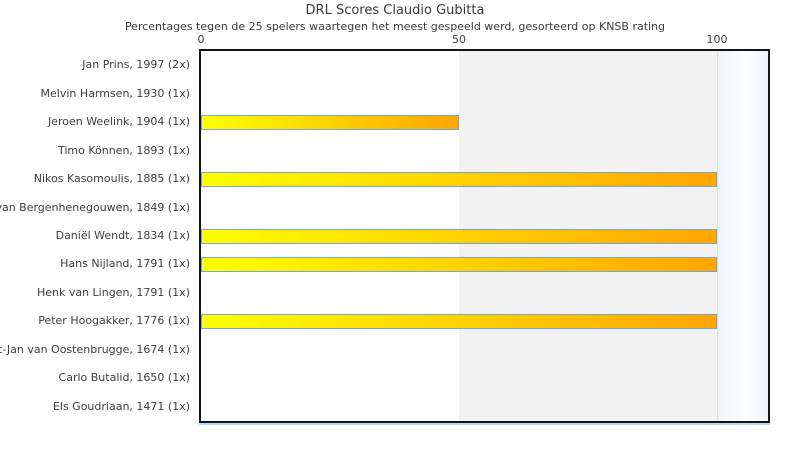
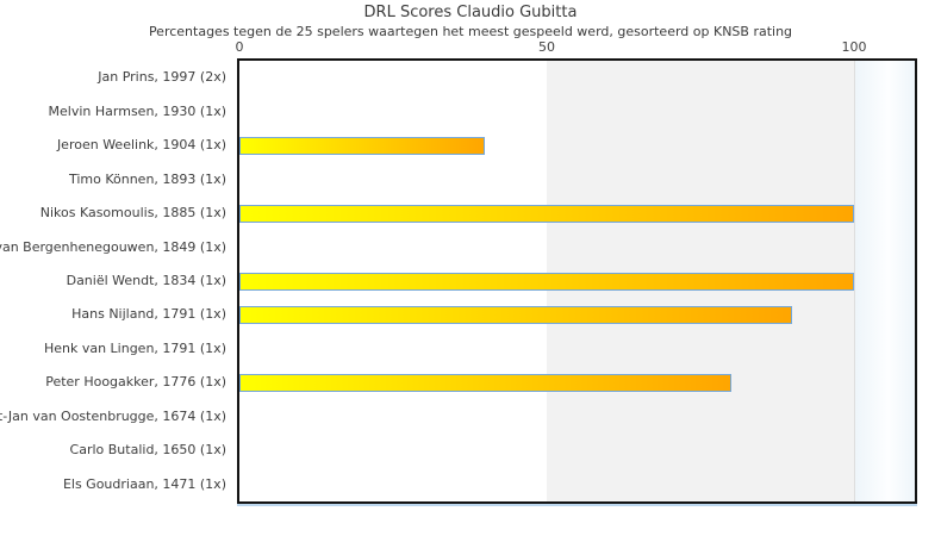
Jeroen Weelink, 1904 (1x): 50 -> 40
Hans Nijland, 1791 (1x): 100 -> 90
Peter Hoogakker, 1776 (1x): 100 -> 80
